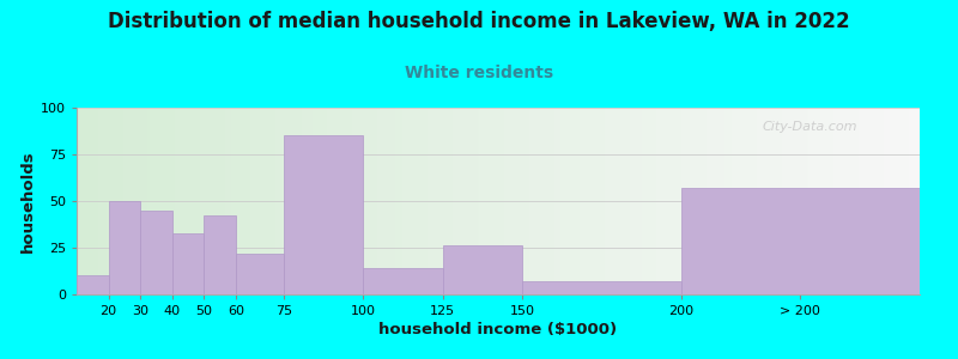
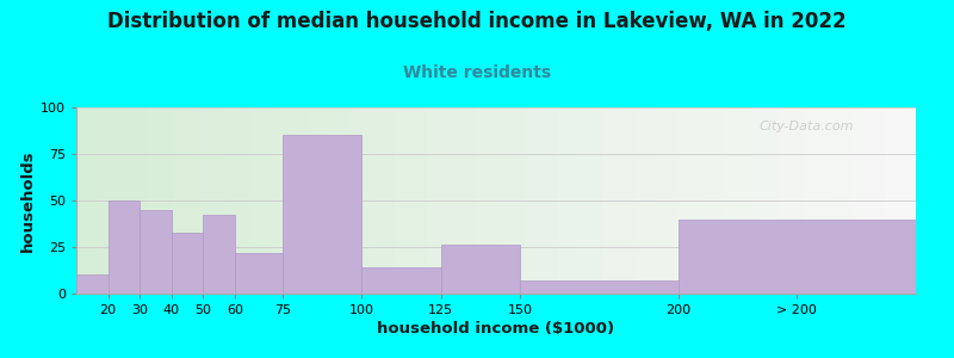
> 200: 57 -> 40
